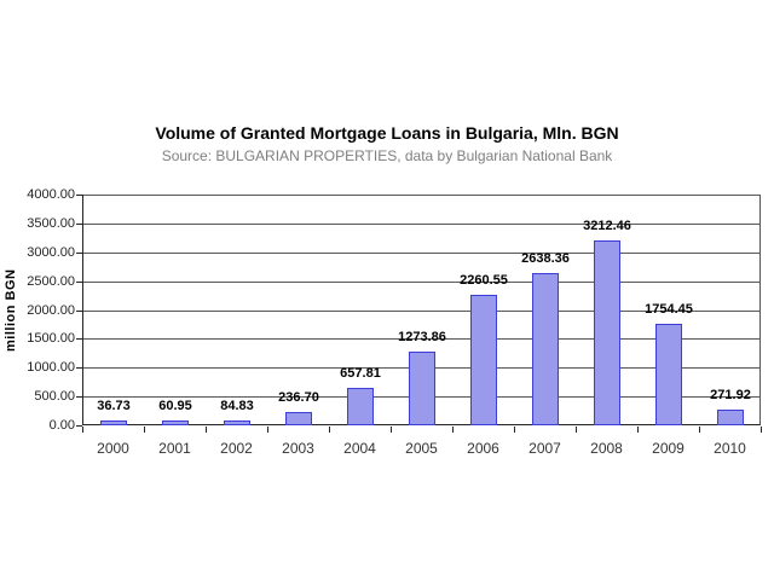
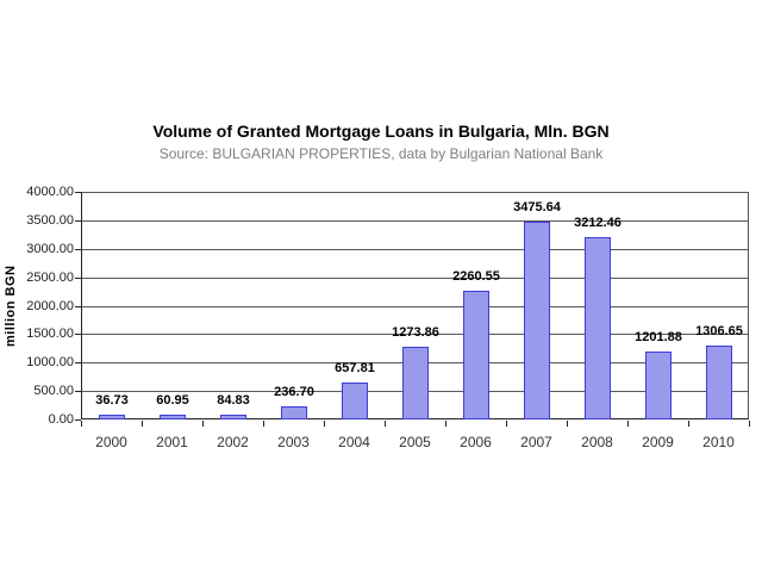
2007: 2638.36 -> 3475.64
2009: 1754.45 -> 1201.88
2010: 271.92 -> 1306.65
